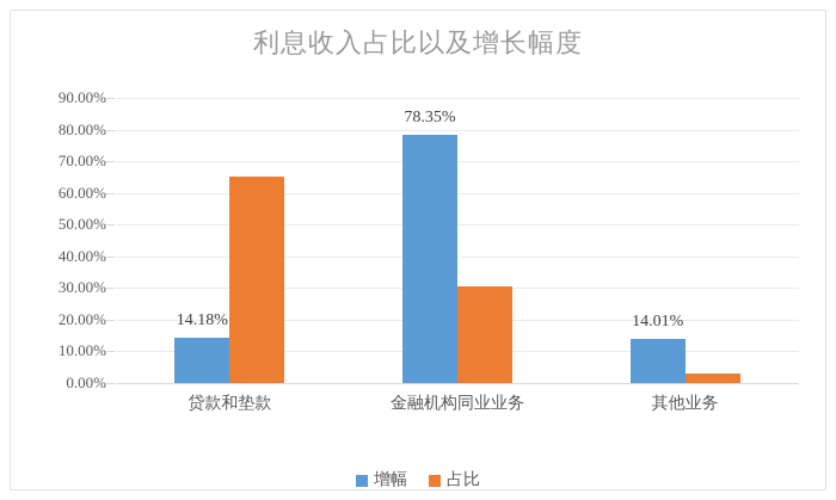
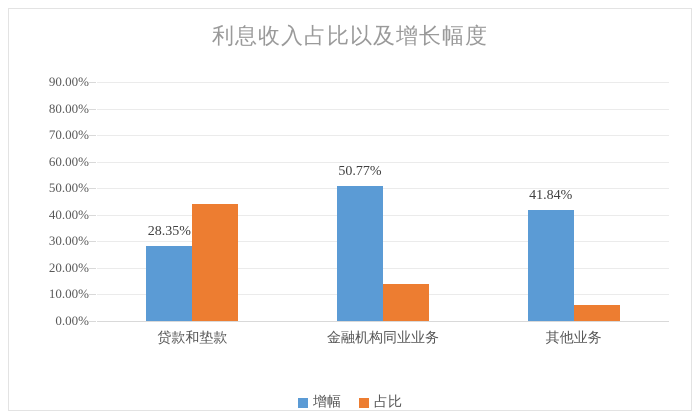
增幅/贷款和垫款: 14.18% -> 28.35%
占比/贷款和垫款: 65% -> 44%
增幅/金融机构同业业务: 78.35% -> 50.77%
占比/金融机构同业业务: 31% -> 14%
增幅/其他业务: 14.01% -> 41.84%
占比/其他业务: 3% -> 6%
